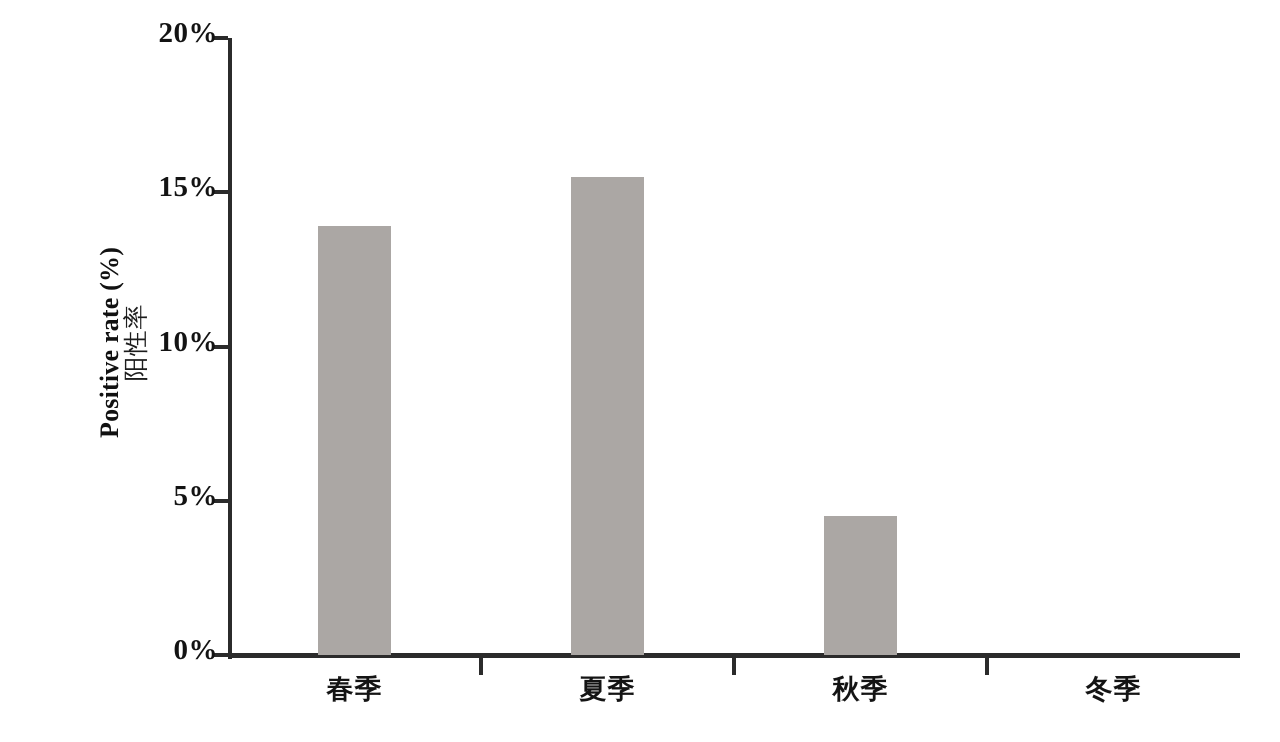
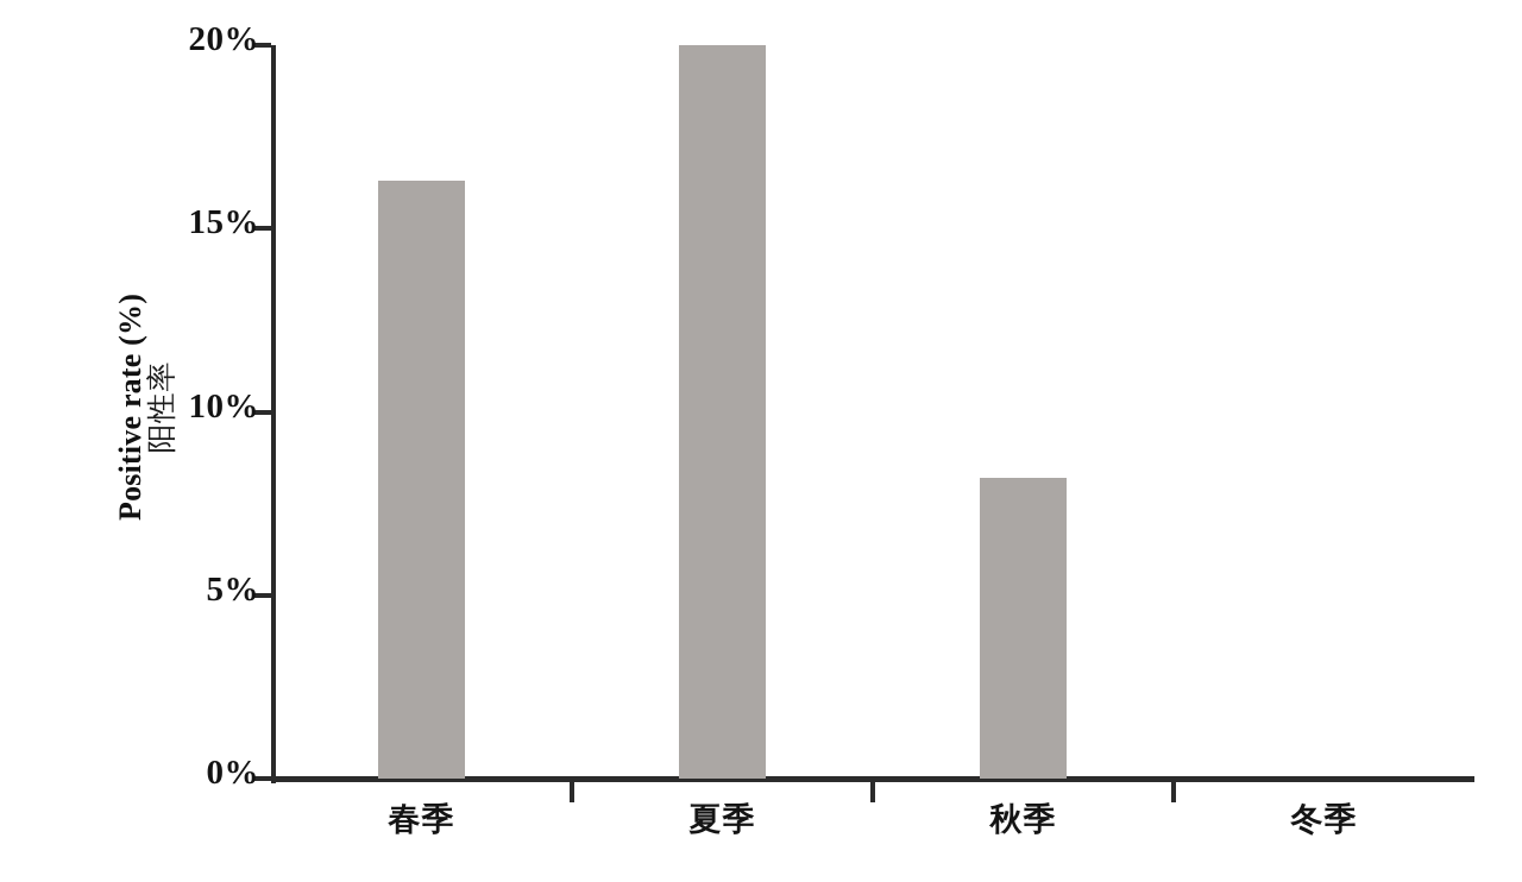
春季: 13.9% -> 16.3%
夏季: 15.5% -> 20.0%
秋季: 4.5% -> 8.2%
